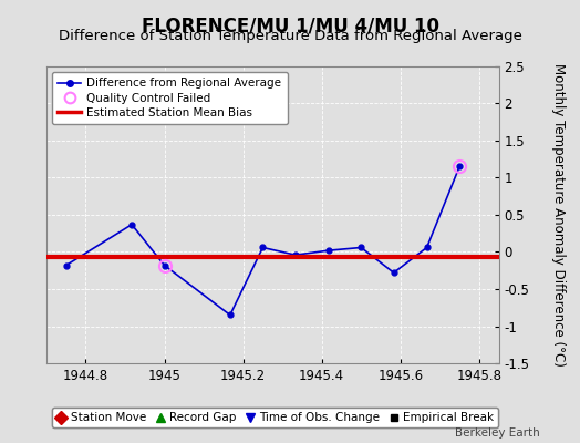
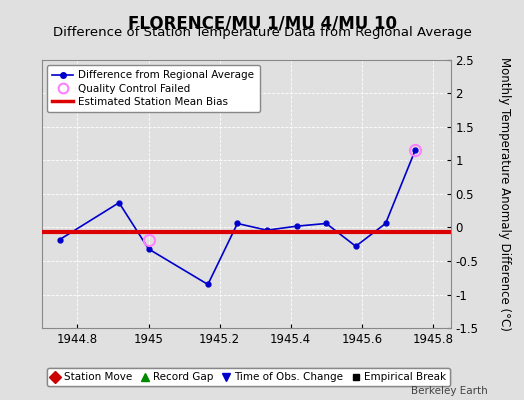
1945: -0.18 -> -0.32
